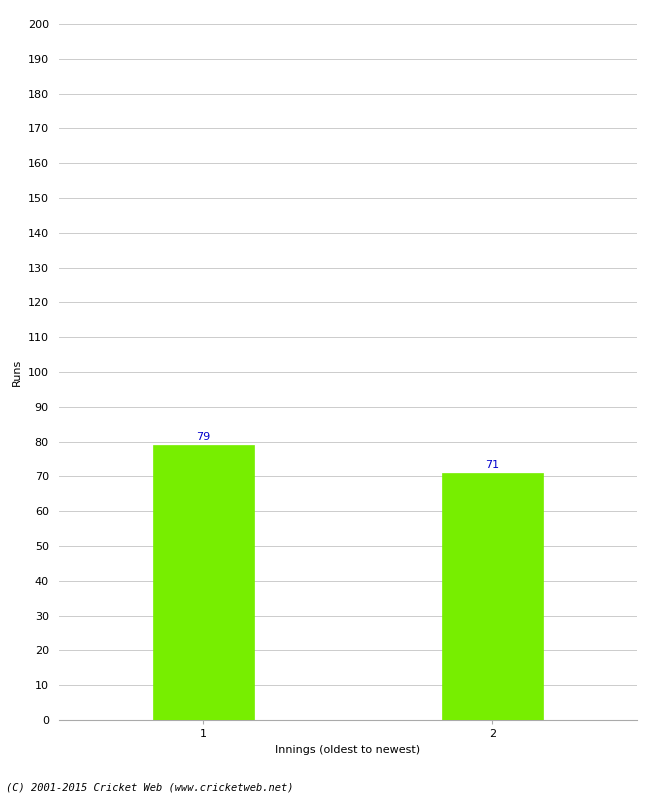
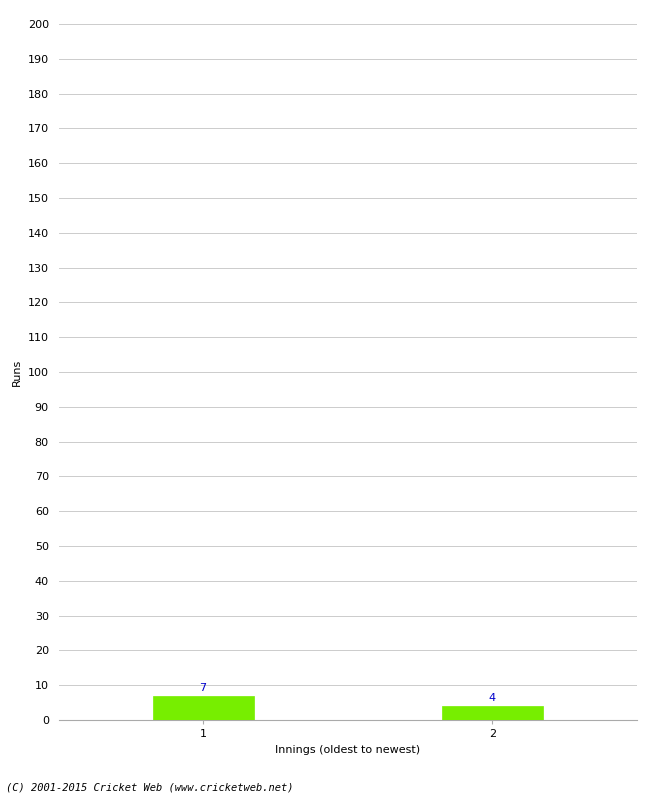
1: 79 -> 7
2: 71 -> 4
